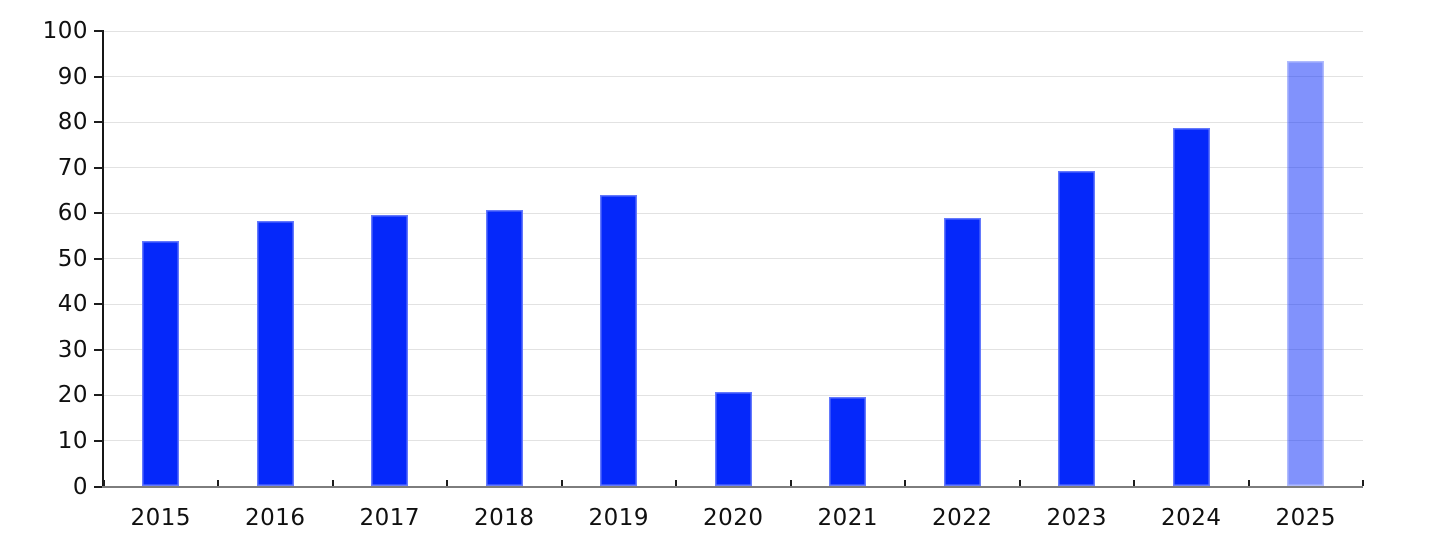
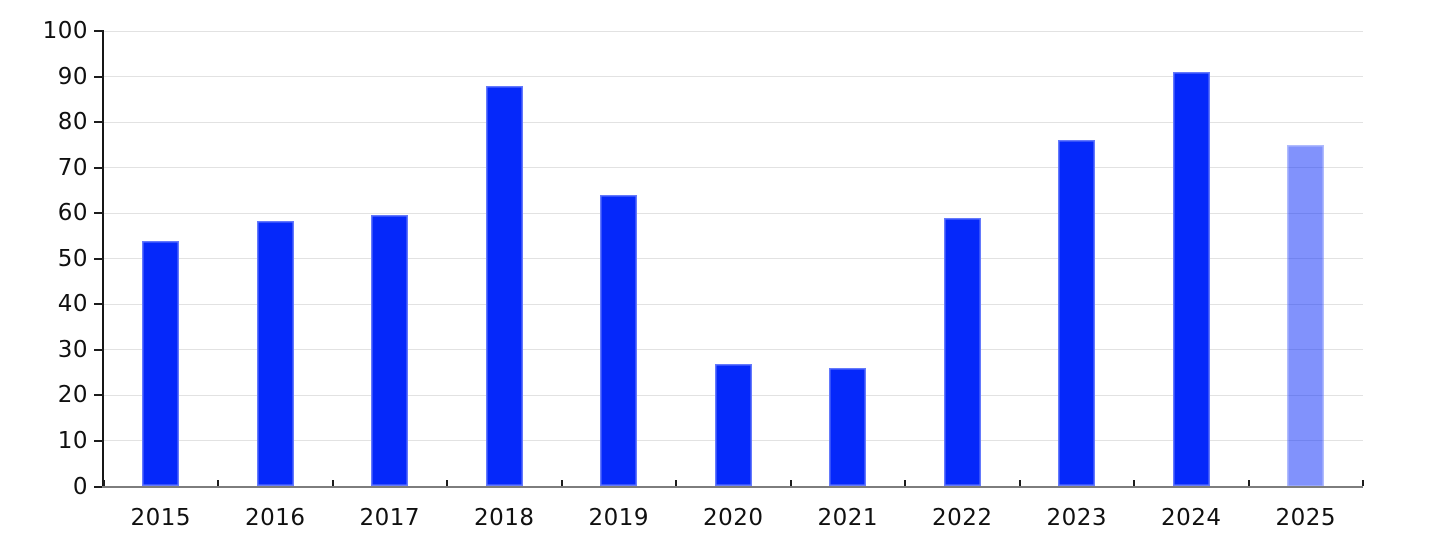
2018: 61 -> 88
2020: 21 -> 27
2021: 20 -> 26
2023: 69 -> 76
2024: 79 -> 91
2025: 93 -> 75
